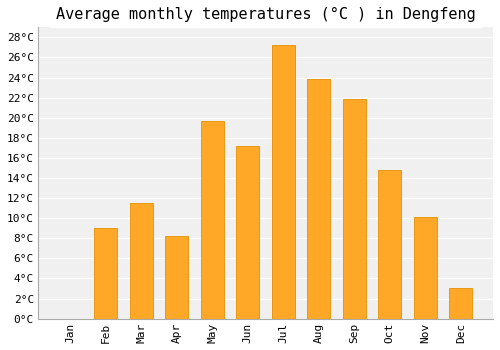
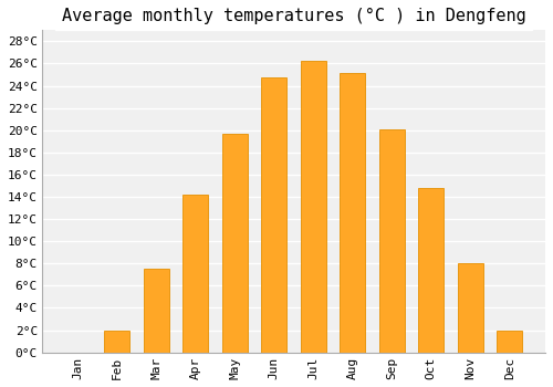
Feb: 9.0°C -> 2.0°C
Mar: 11.5°C -> 7.5°C
Apr: 8.2°C -> 14.2°C
Jun: 17.2°C -> 24.7°C
Jul: 27.2°C -> 26.2°C
Aug: 23.9°C -> 25.1°C
Sep: 21.9°C -> 20.1°C
Nov: 10.1°C -> 8.0°C
Dec: 3.0°C -> 2.0°C
